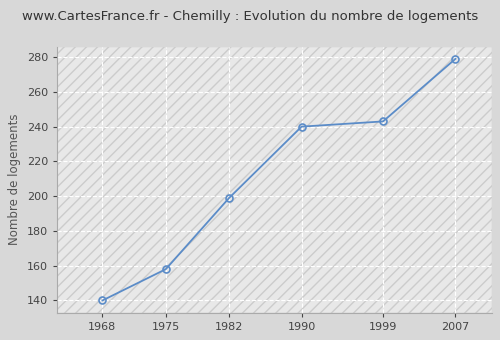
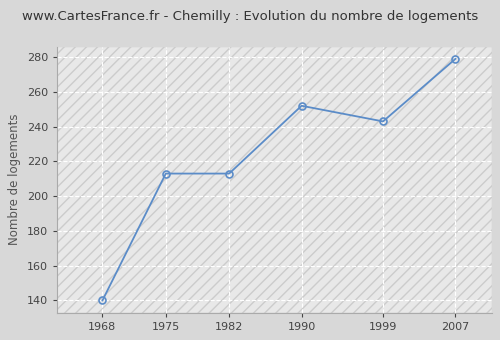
1975: 158 -> 213
1982: 199 -> 213
1990: 240 -> 252
